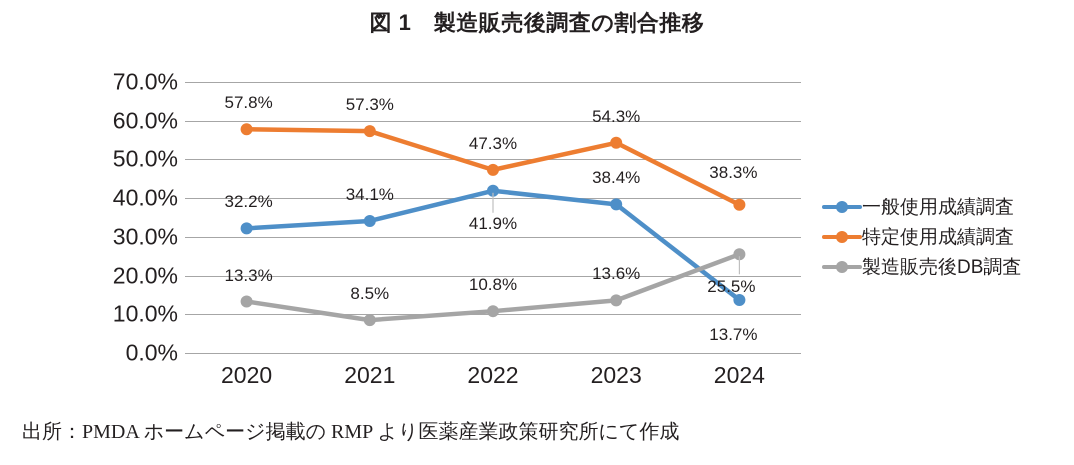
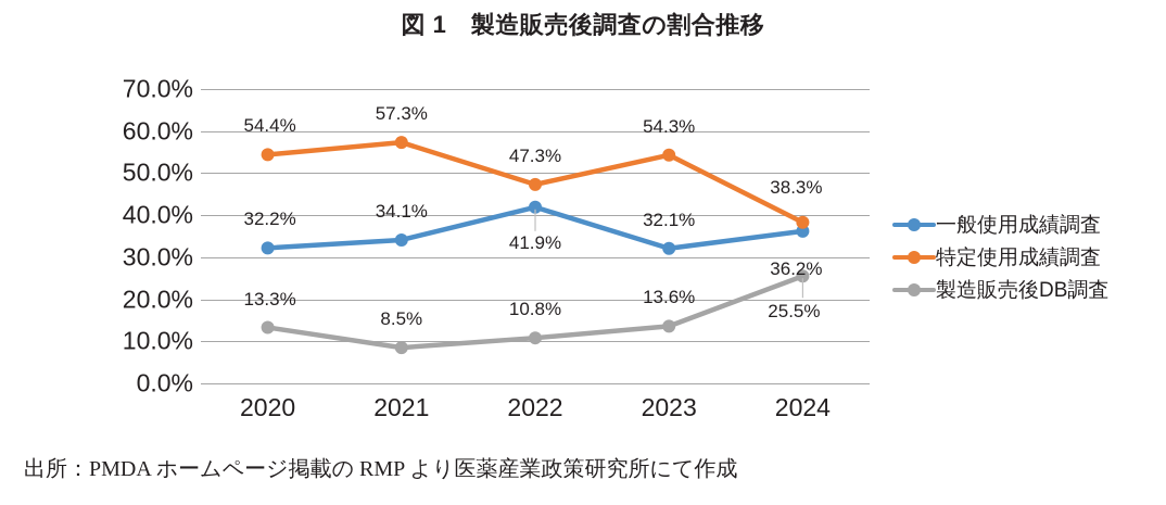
特定使用成績調査/2020: 57.8% -> 54.4%
一般使用成績調査/2023: 38.4% -> 32.1%
一般使用成績調査/2024: 13.7% -> 36.2%
